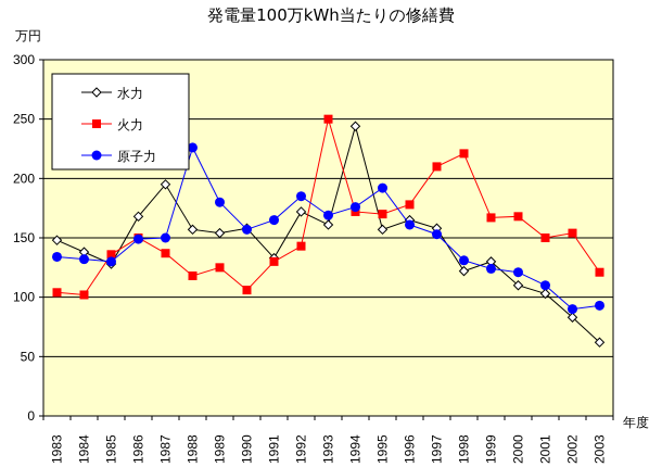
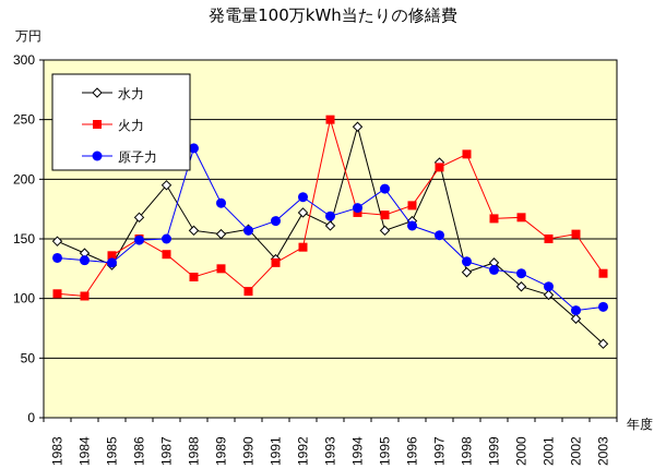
水力/1997: 158 -> 214
